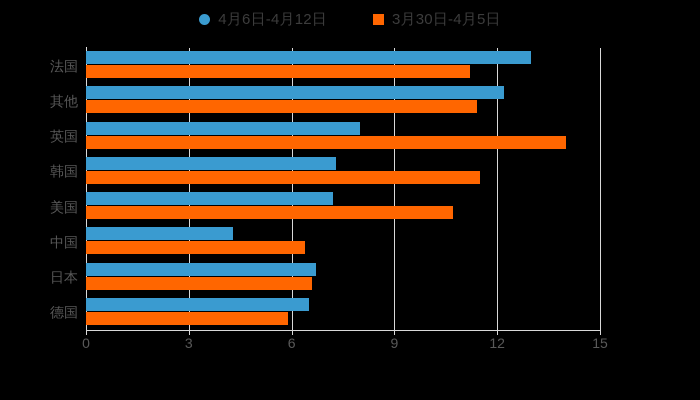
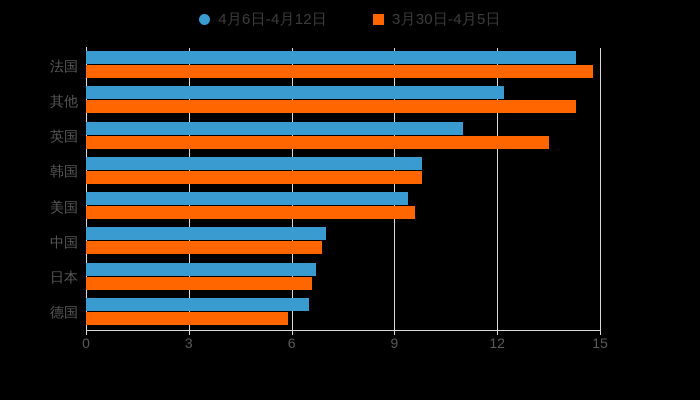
4月6日-4月12日/法国: 13.0 -> 14.3
3月30日-4月5日/法国: 11.2 -> 14.8
3月30日-4月5日/其他: 11.4 -> 14.3
4月6日-4月12日/英国: 8.0 -> 11.0
3月30日-4月5日/英国: 14.0 -> 13.5
4月6日-4月12日/韩国: 7.3 -> 9.8
3月30日-4月5日/韩国: 11.5 -> 9.8
4月6日-4月12日/美国: 7.2 -> 9.4
3月30日-4月5日/美国: 10.7 -> 9.6
4月6日-4月12日/中国: 4.3 -> 7.0
3月30日-4月5日/中国: 6.4 -> 6.9
